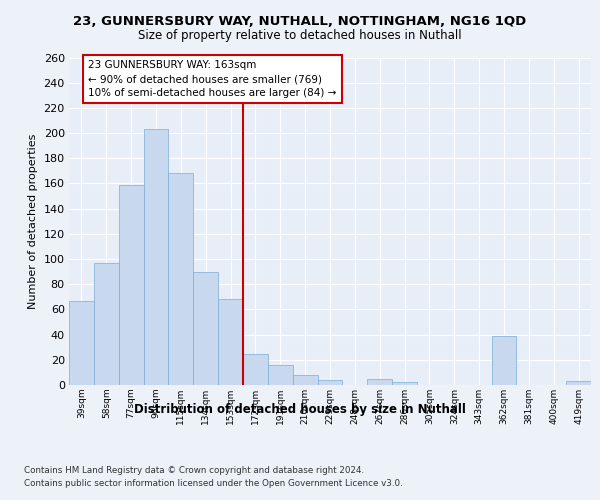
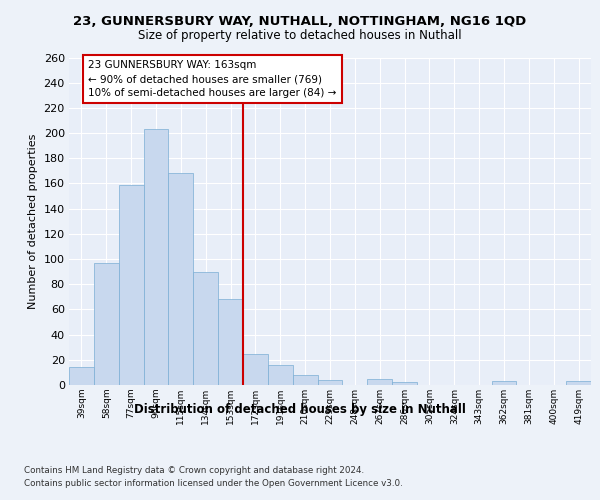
39sqm: 67 -> 14
362sqm: 39 -> 3
